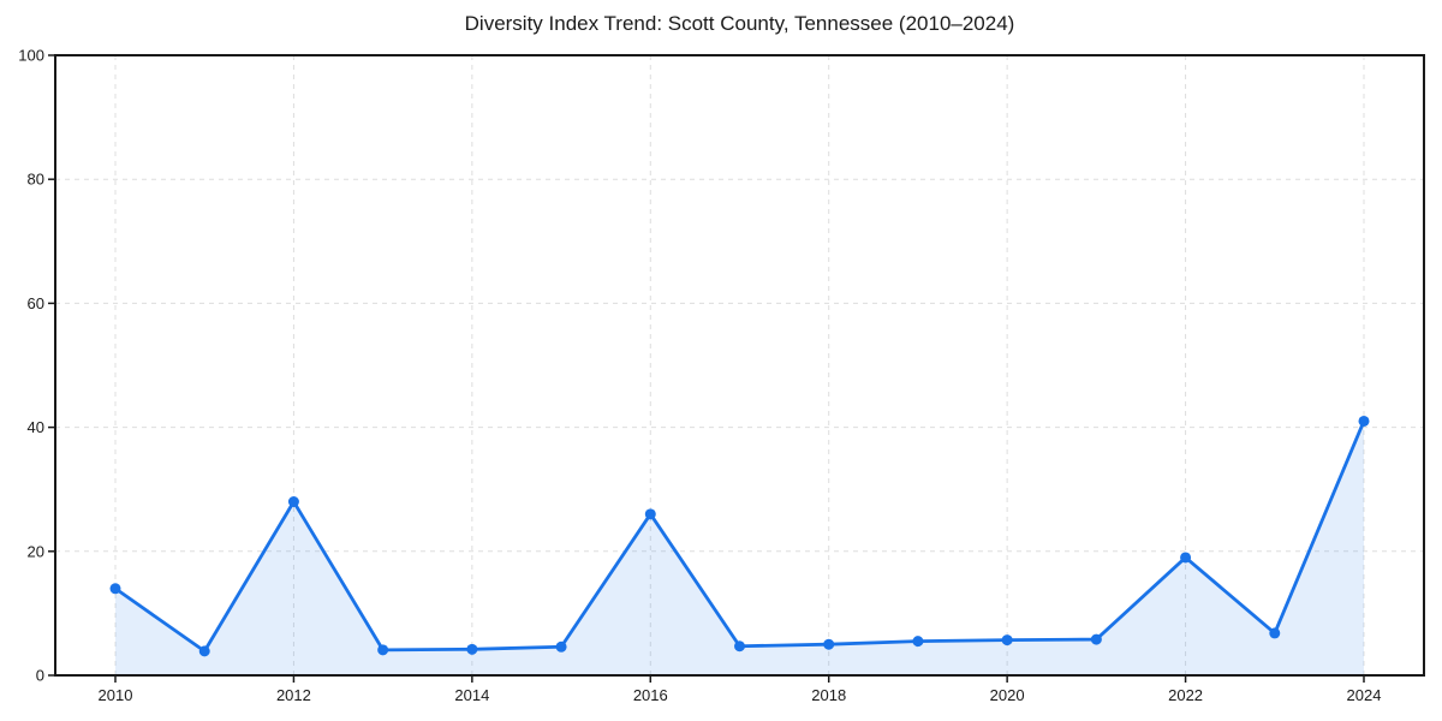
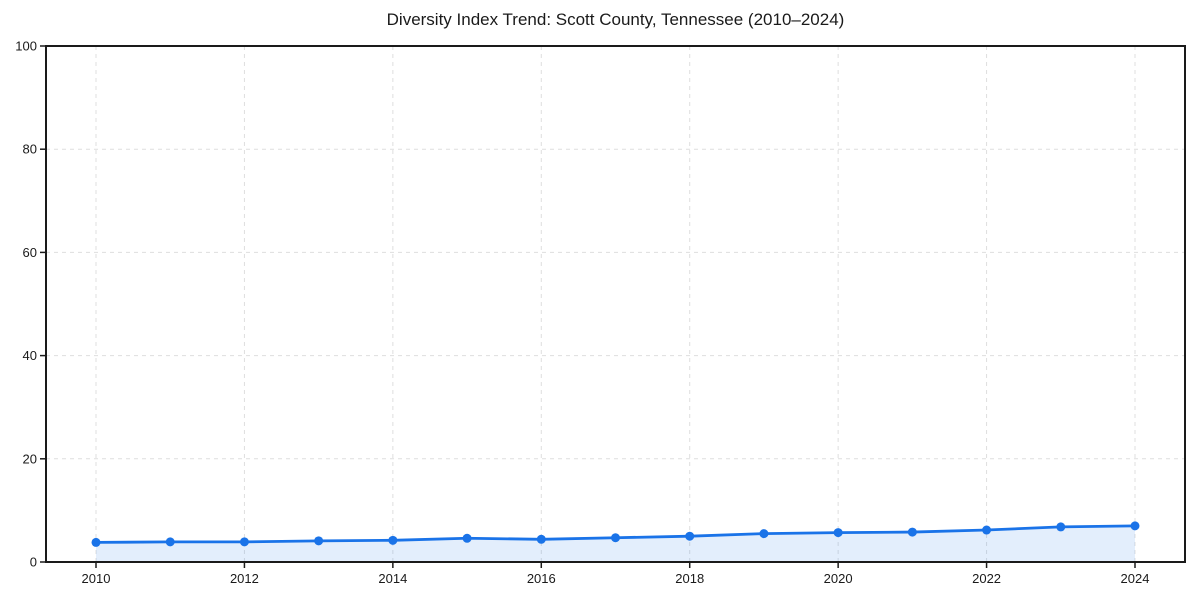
2010: 14 -> 4
2012: 28 -> 4
2016: 26 -> 4
2022: 19 -> 6
2024: 41 -> 7
